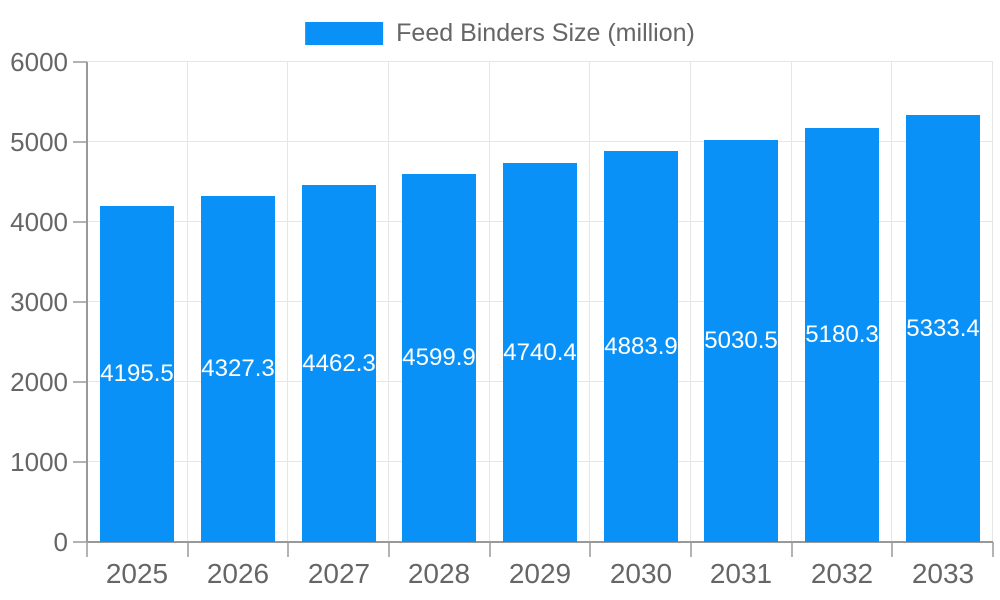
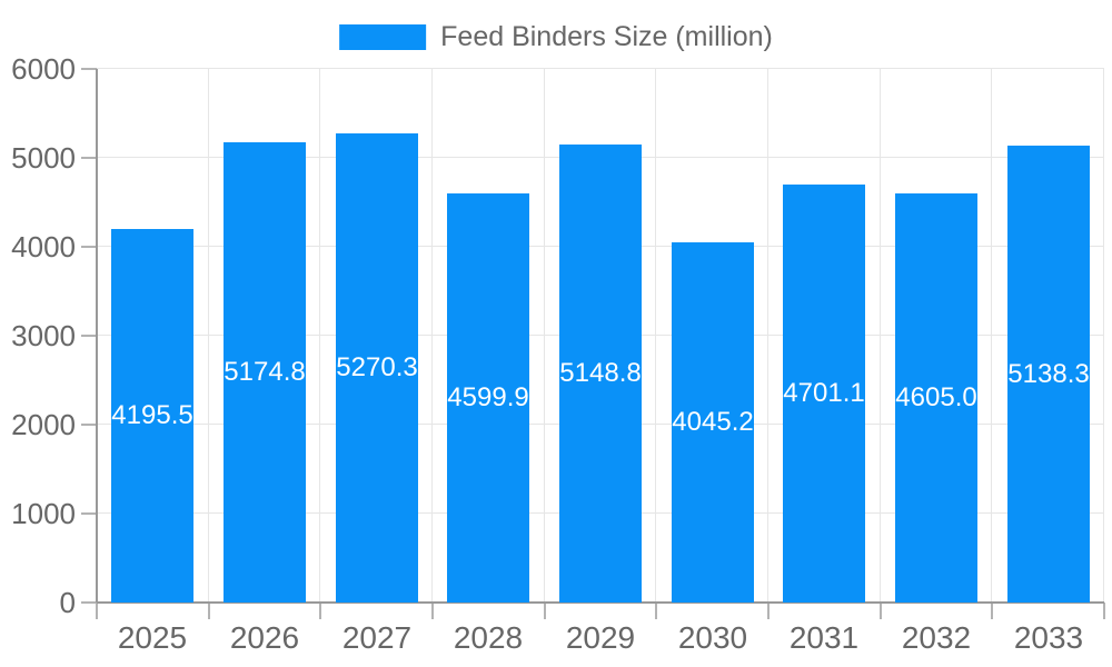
2026: 4327.3 -> 5174.8
2027: 4462.3 -> 5270.3
2029: 4740.4 -> 5148.8
2030: 4883.9 -> 4045.2
2031: 5030.5 -> 4701.1
2032: 5180.3 -> 4605.0
2033: 5333.4 -> 5138.3
